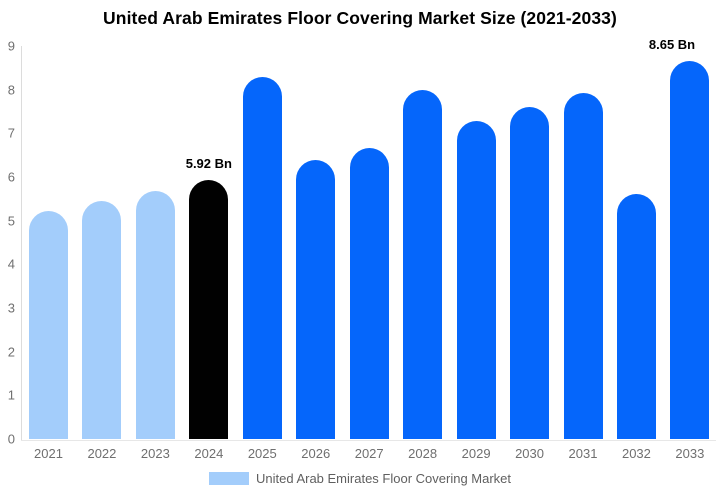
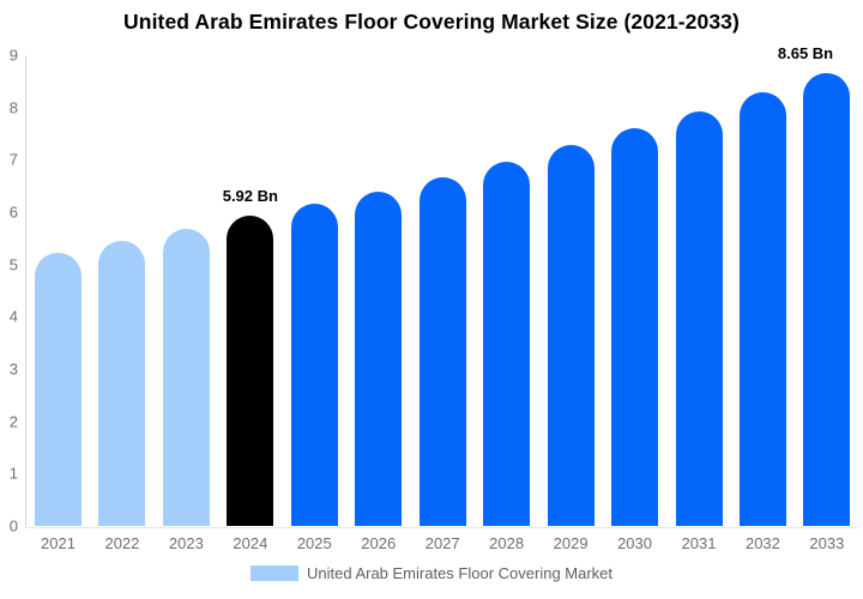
2025: 8.3 -> 6.2
2028: 8.0 -> 7.0
2032: 5.6 -> 8.3
